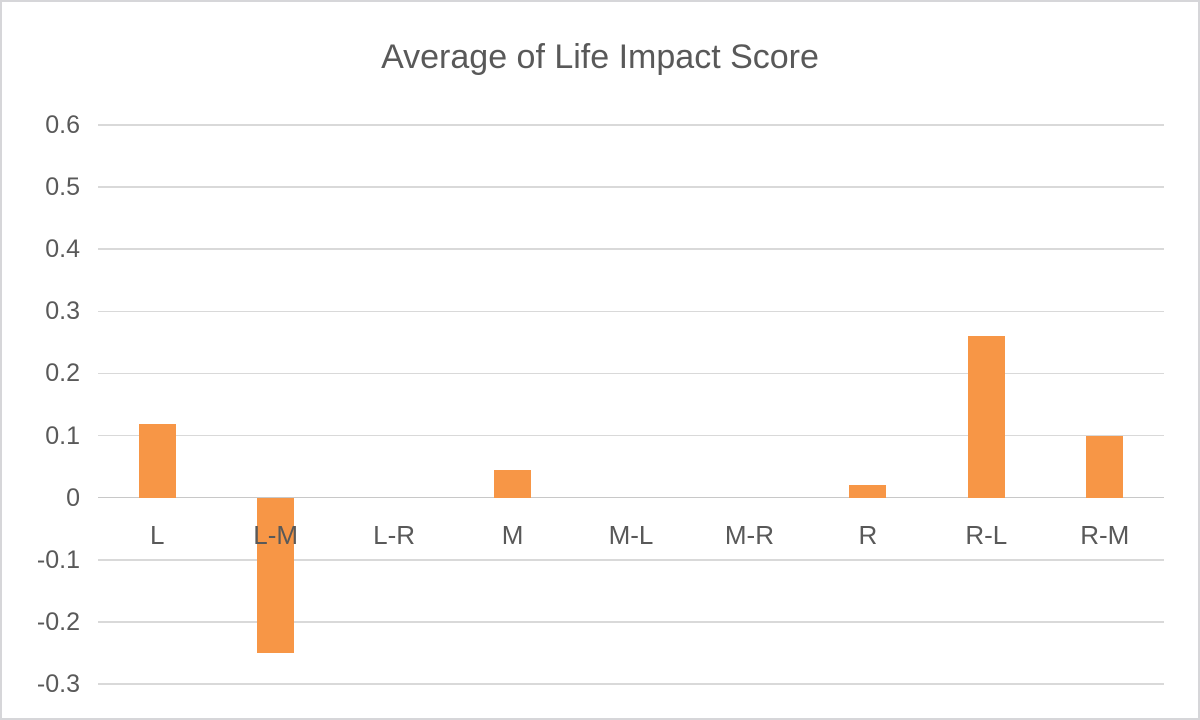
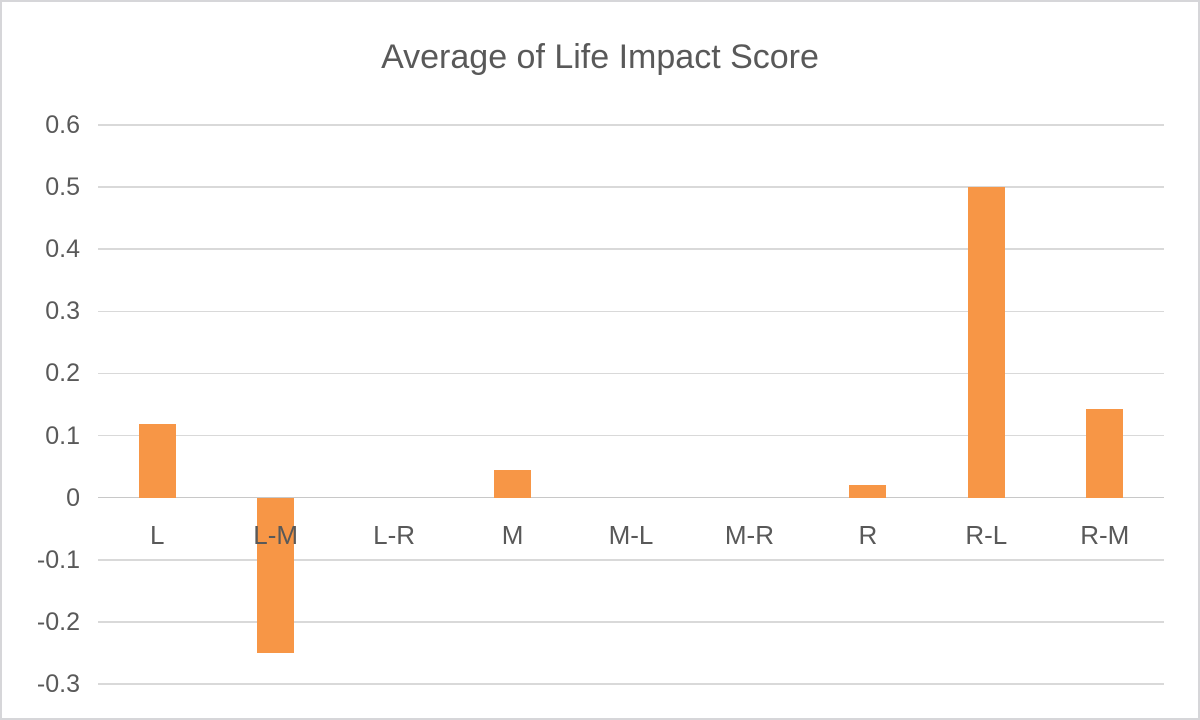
R-L: 0.26 -> 0.50
R-M: 0.10 -> 0.14
